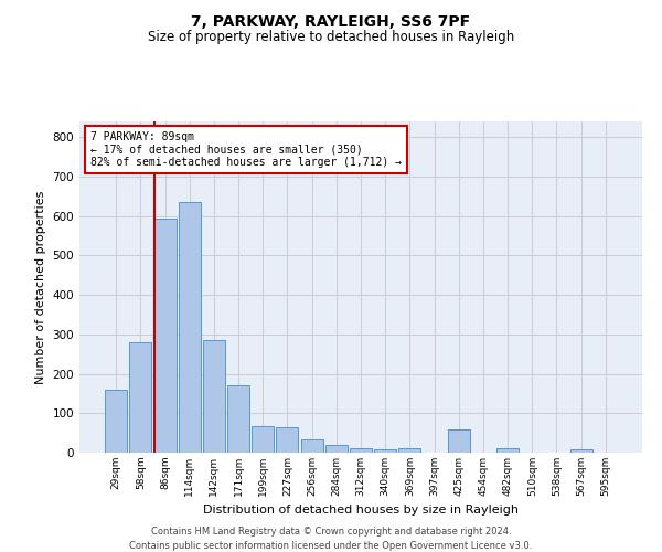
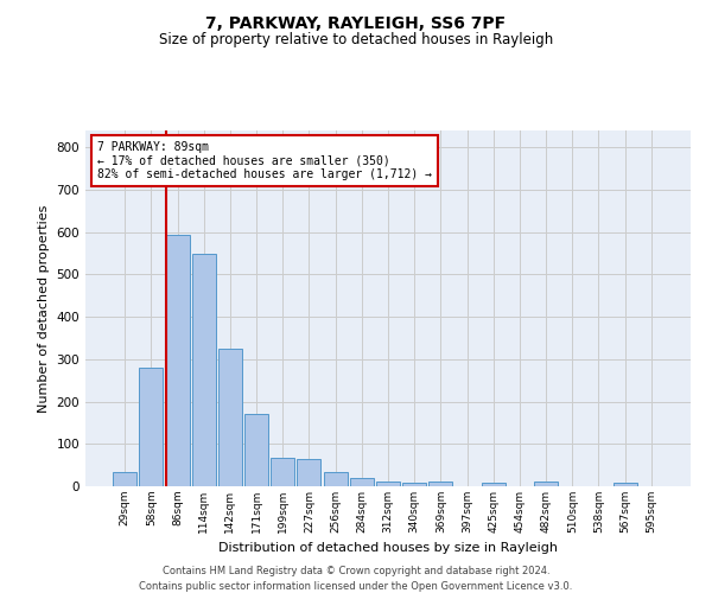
29sqm: 160 -> 35
114sqm: 635 -> 550
142sqm: 285 -> 325
425sqm: 60 -> 8
